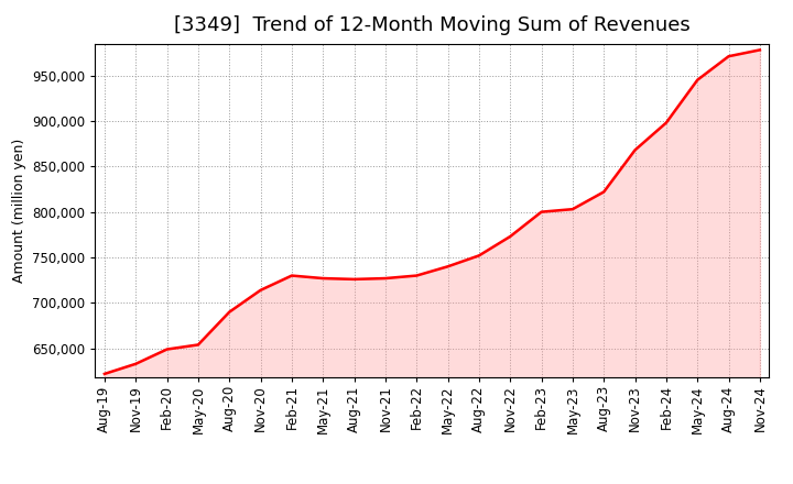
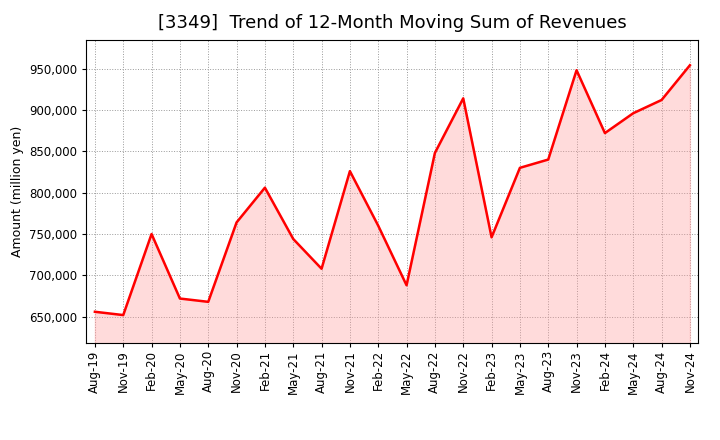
Aug-19: 622,000 -> 656,000
Nov-19: 633,000 -> 652,000
Feb-20: 649,000 -> 750,000
May-20: 654,000 -> 672,000
Aug-20: 690,000 -> 668,000
Nov-20: 714,000 -> 764,000
Feb-21: 730,000 -> 806,000
May-21: 727,000 -> 744,000
Aug-21: 726,000 -> 708,000
Nov-21: 727,000 -> 826,000
Feb-22: 730,000 -> 760,000
May-22: 740,000 -> 688,000
Aug-22: 752,000 -> 848,000
Nov-22: 773,000 -> 914,000
Feb-23: 800,000 -> 746,000
May-23: 803,000 -> 830,000
Aug-23: 822,000 -> 840,000
Nov-23: 868,000 -> 948,000
Feb-24: 898,000 -> 872,000
May-24: 945,000 -> 896,000
Aug-24: 971,000 -> 912,000
Nov-24: 978,000 -> 954,000
